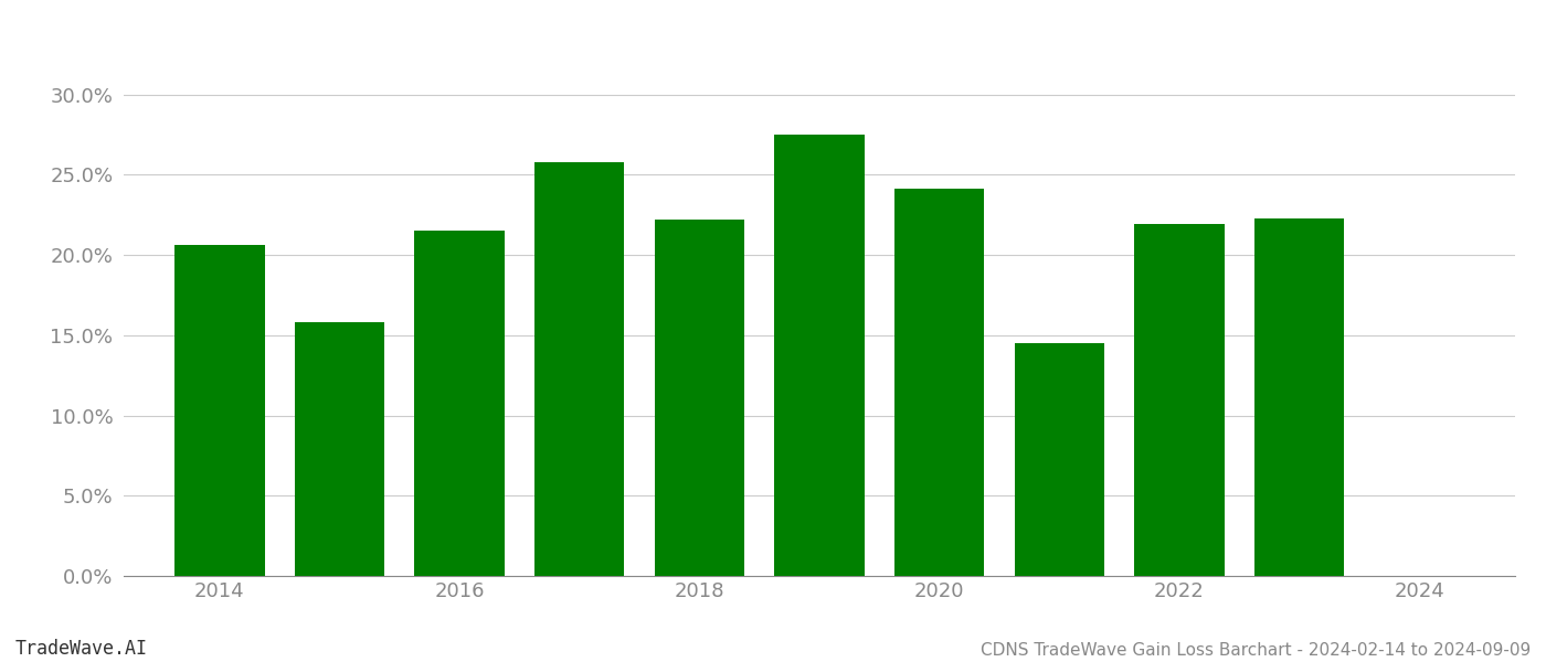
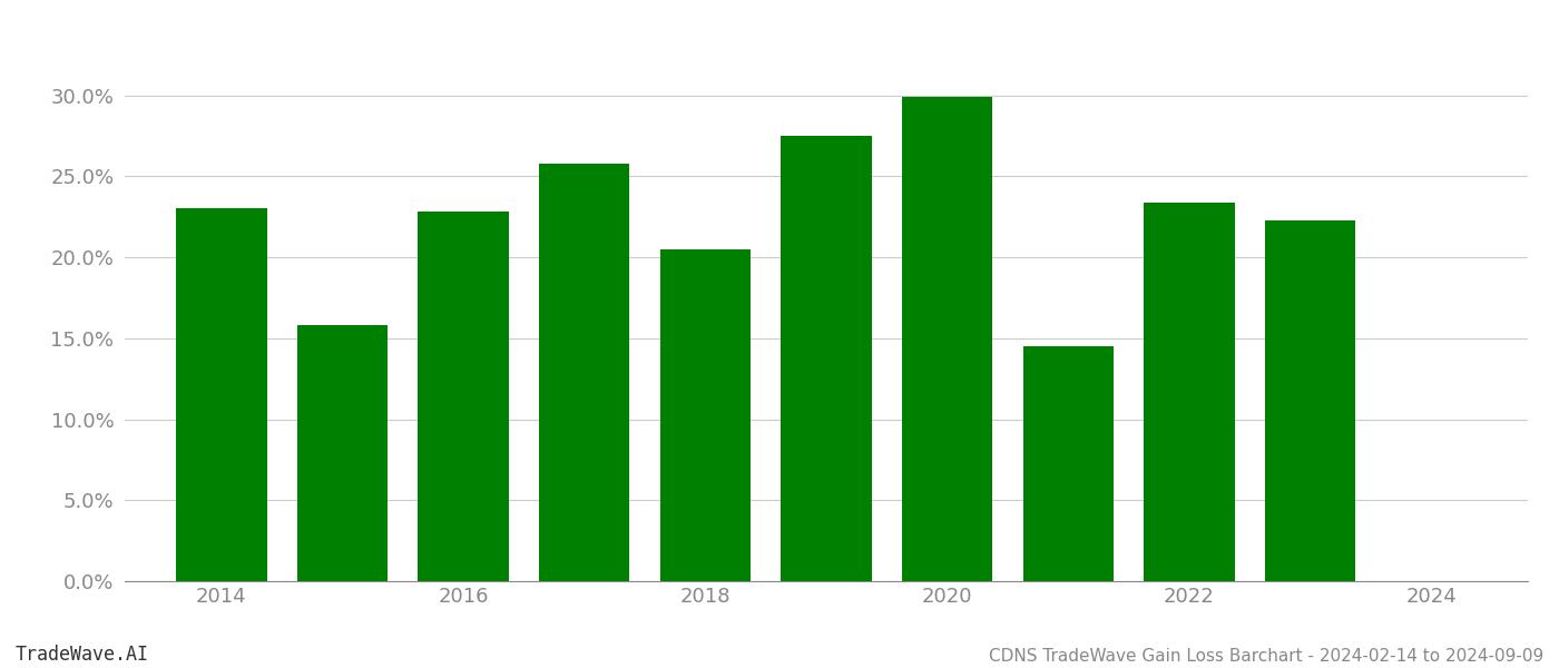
2014: 20.6% -> 23.0%
2016: 21.5% -> 22.8%
2018: 22.2% -> 20.5%
2020: 24.1% -> 29.9%
2022: 21.9% -> 23.4%
